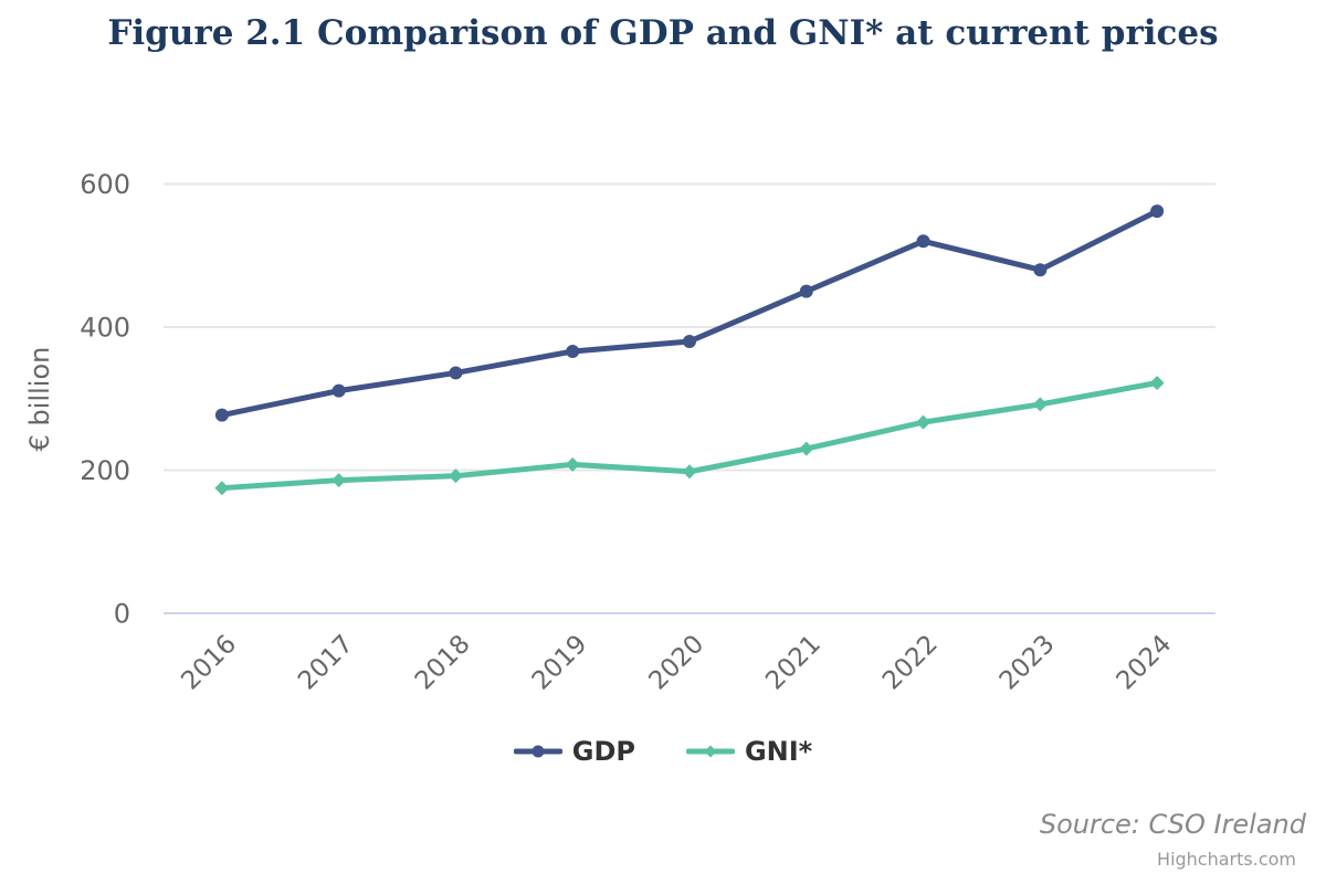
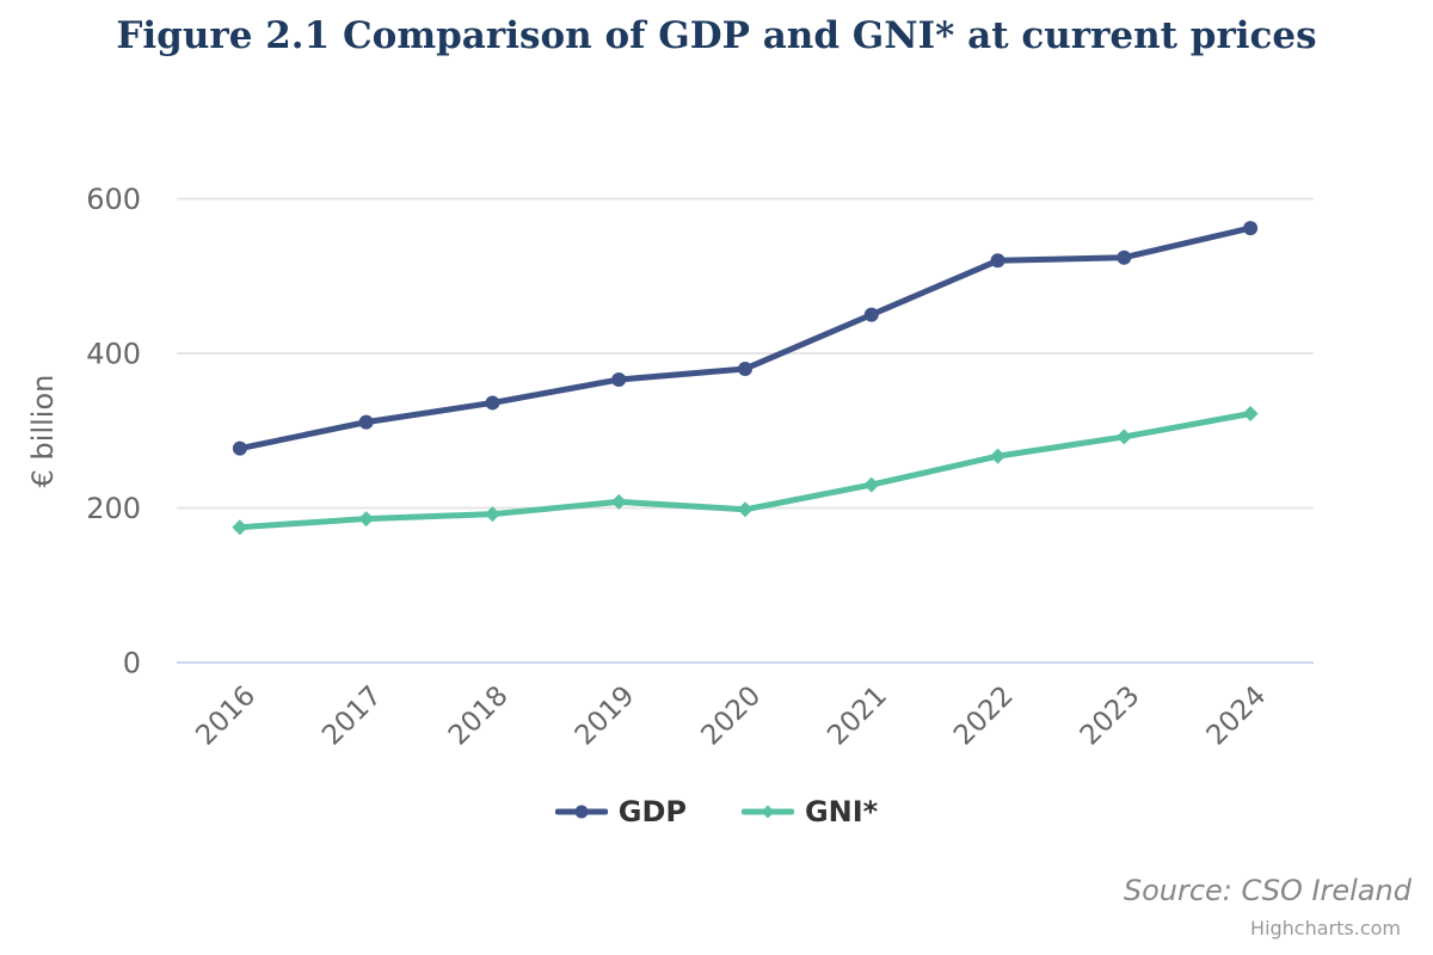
GDP/2023: 480 -> 520
